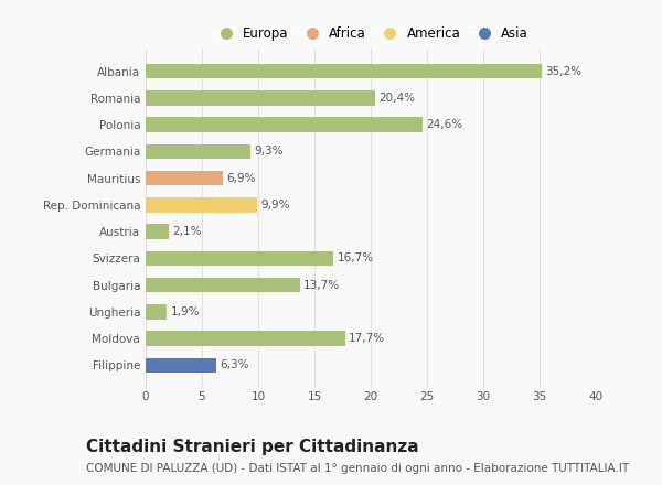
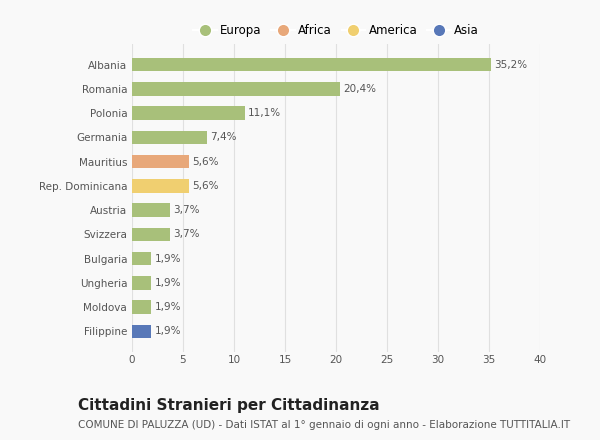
Polonia: 24,6% -> 11,1%
Germania: 9,3% -> 7,4%
Mauritius: 6,9% -> 5,6%
Rep. Dominicana: 9,9% -> 5,6%
Austria: 2,1% -> 3,7%
Svizzera: 16,7% -> 3,7%
Bulgaria: 13,7% -> 1,9%
Moldova: 17,7% -> 1,9%
Filippine: 6,3% -> 1,9%
